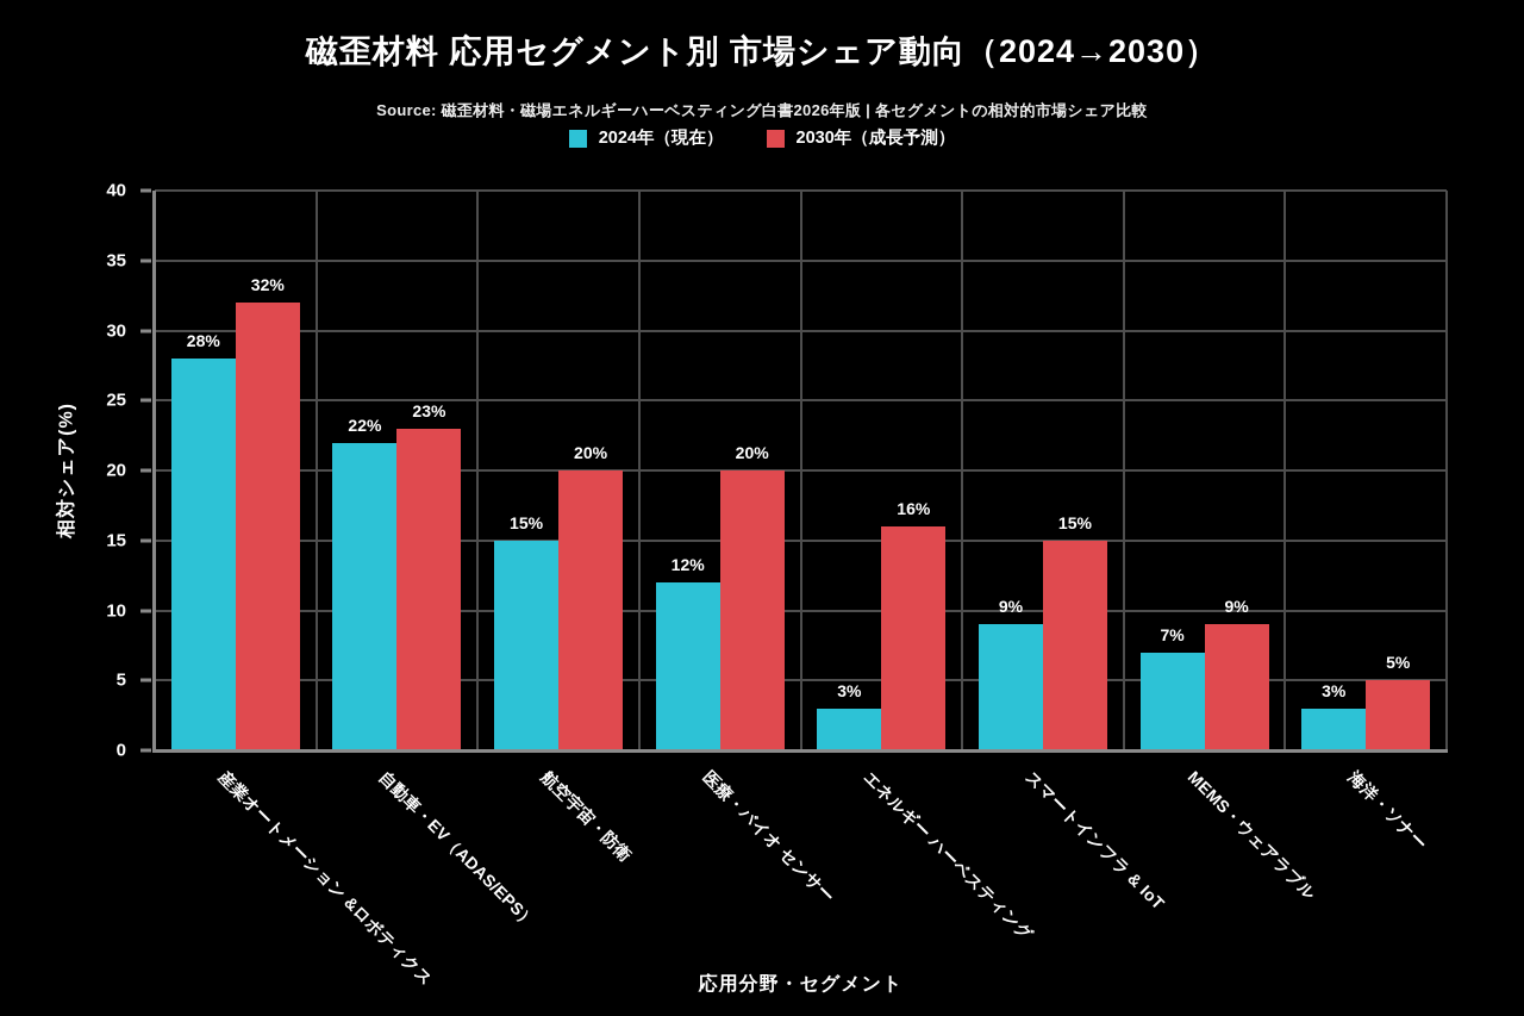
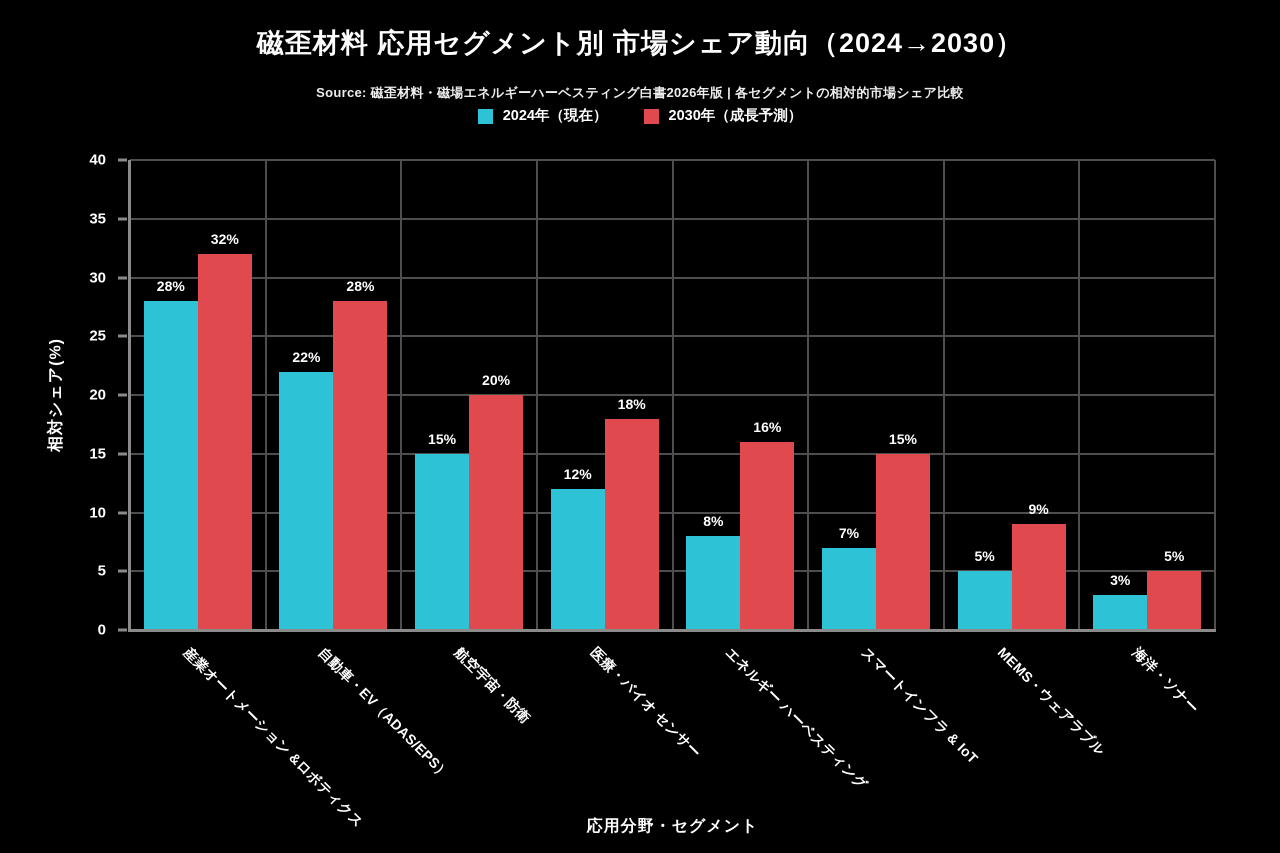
2030年（成長予測）/自動車・EV（ADAS/EPS）: 23% -> 28%
2030年（成長予測）/医療・バイオ センサー: 20% -> 18%
2024年（現在）/エネルギー ハーベスティング: 3% -> 8%
2024年（現在）/スマートインフラ & IoT: 9% -> 7%
2024年（現在）/MEMS・ウェアラブル: 7% -> 5%
